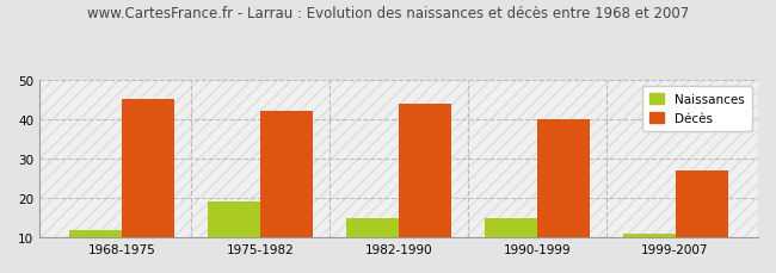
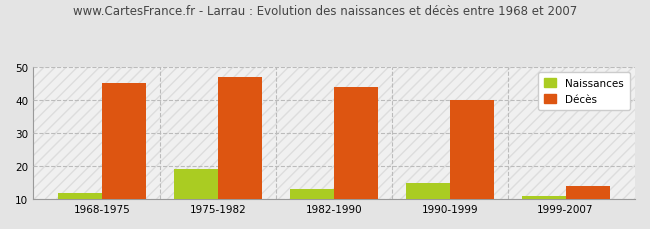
Décès/1975-1982: 42 -> 47
Naissances/1982-1990: 15 -> 13
Décès/1999-2007: 27 -> 14
